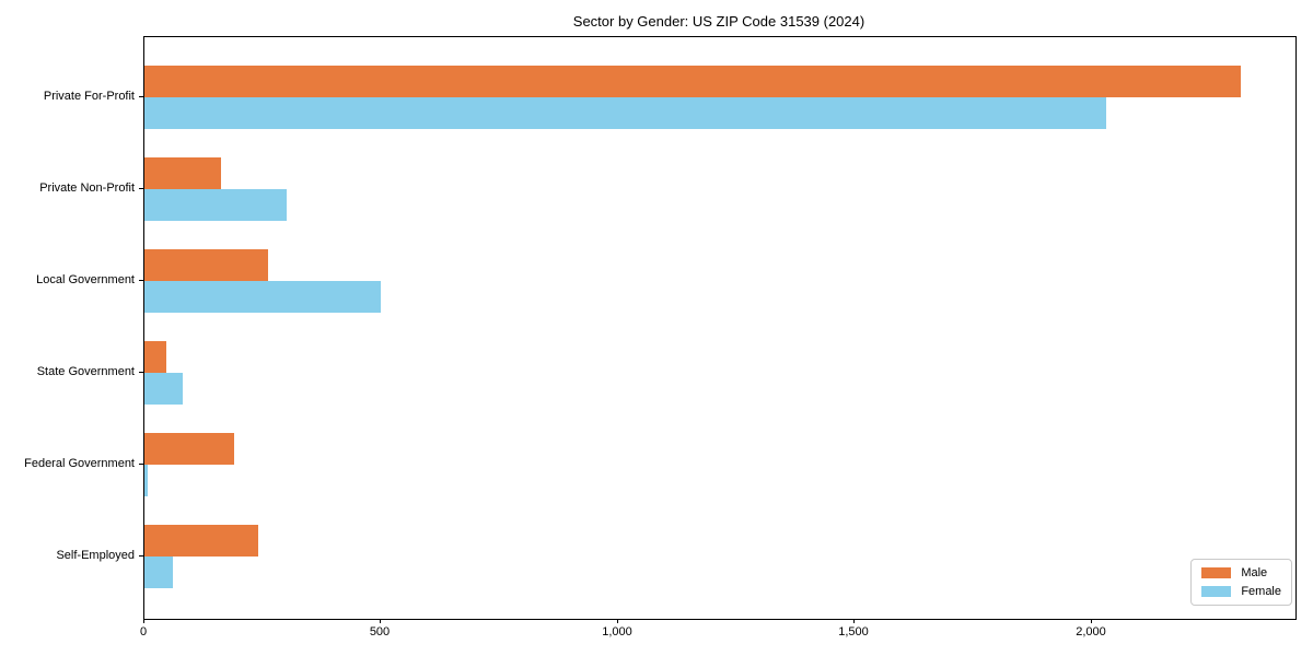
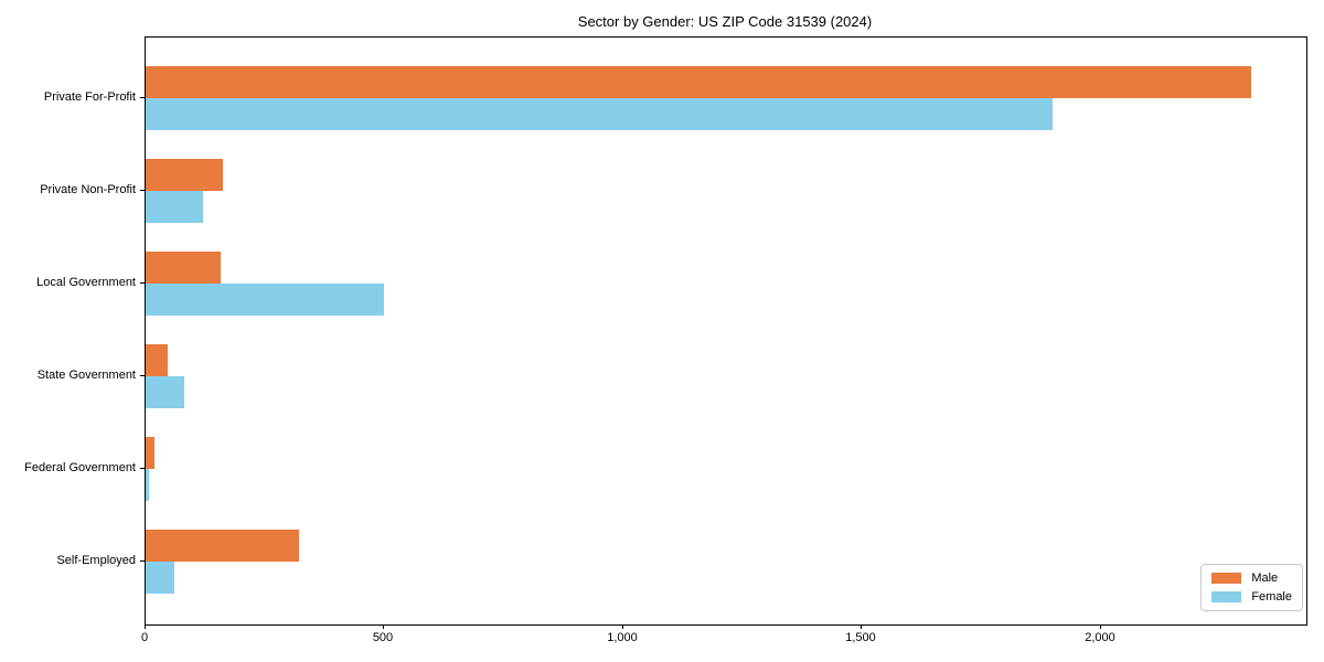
Female/Private For-Profit: 2030 -> 1900
Female/Private Non-Profit: 300 -> 120
Male/Local Government: 260 -> 160
Male/Federal Government: 190 -> 20
Male/Self-Employed: 240 -> 320
